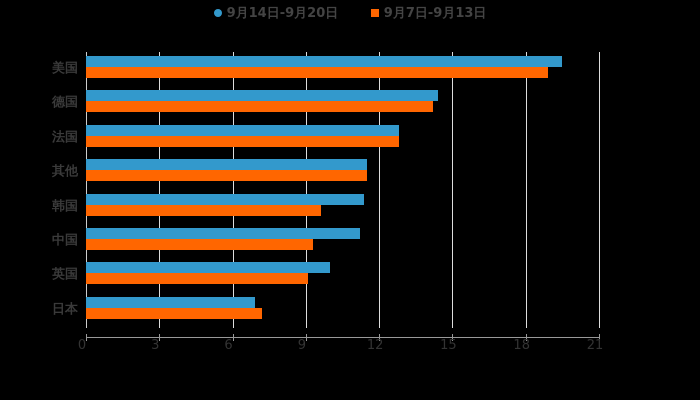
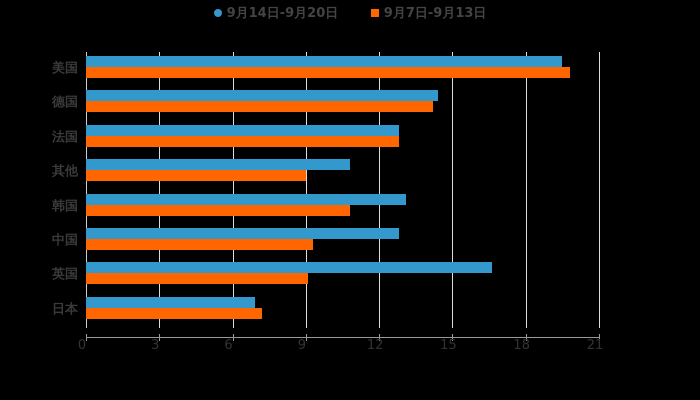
9月7日-9月13日/美国: 18.9 -> 19.8
9月14日-9月20日/其他: 11.5 -> 10.8
9月7日-9月13日/其他: 11.5 -> 9.0
9月14日-9月20日/韩国: 11.4 -> 13.1
9月7日-9月13日/韩国: 9.6 -> 10.8
9月14日-9月20日/中国: 11.2 -> 12.8
9月14日-9月20日/英国: 10.0 -> 16.6
